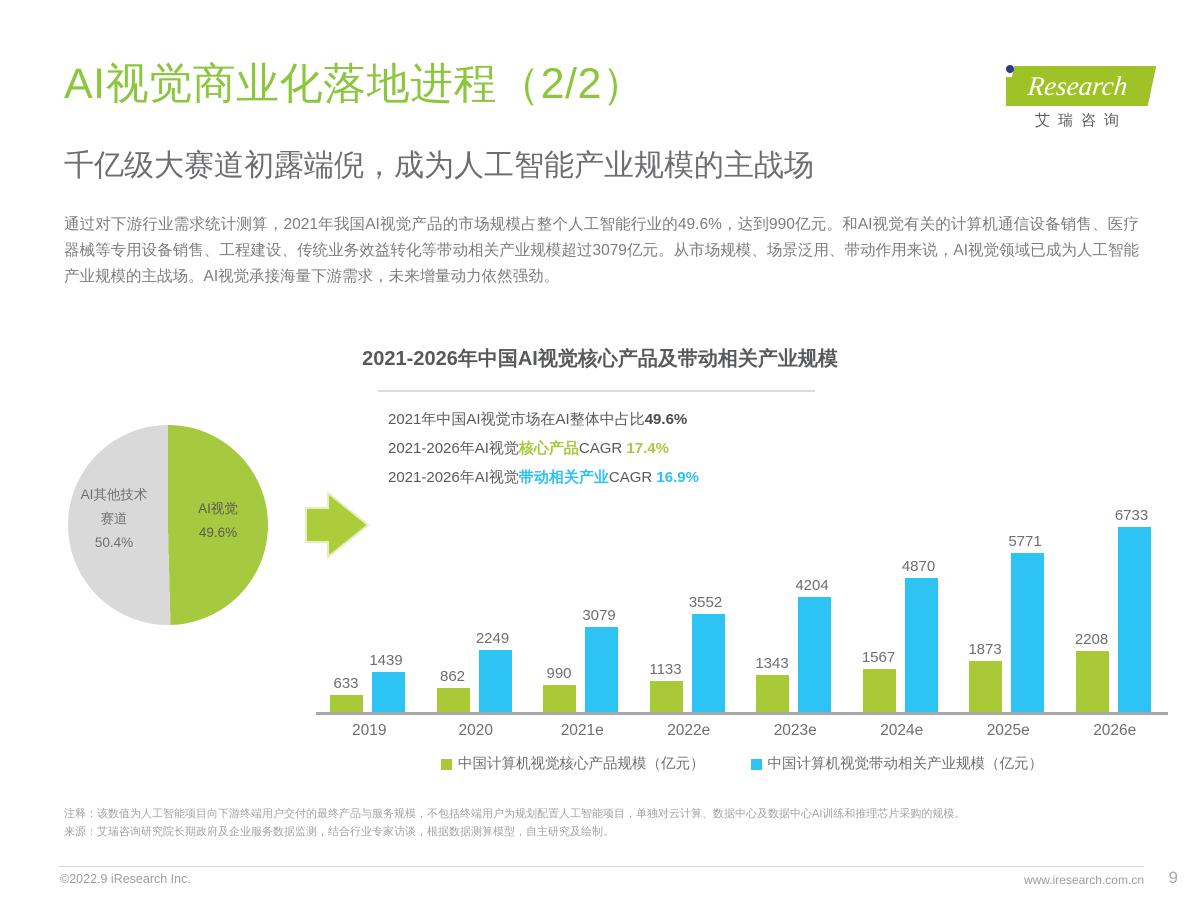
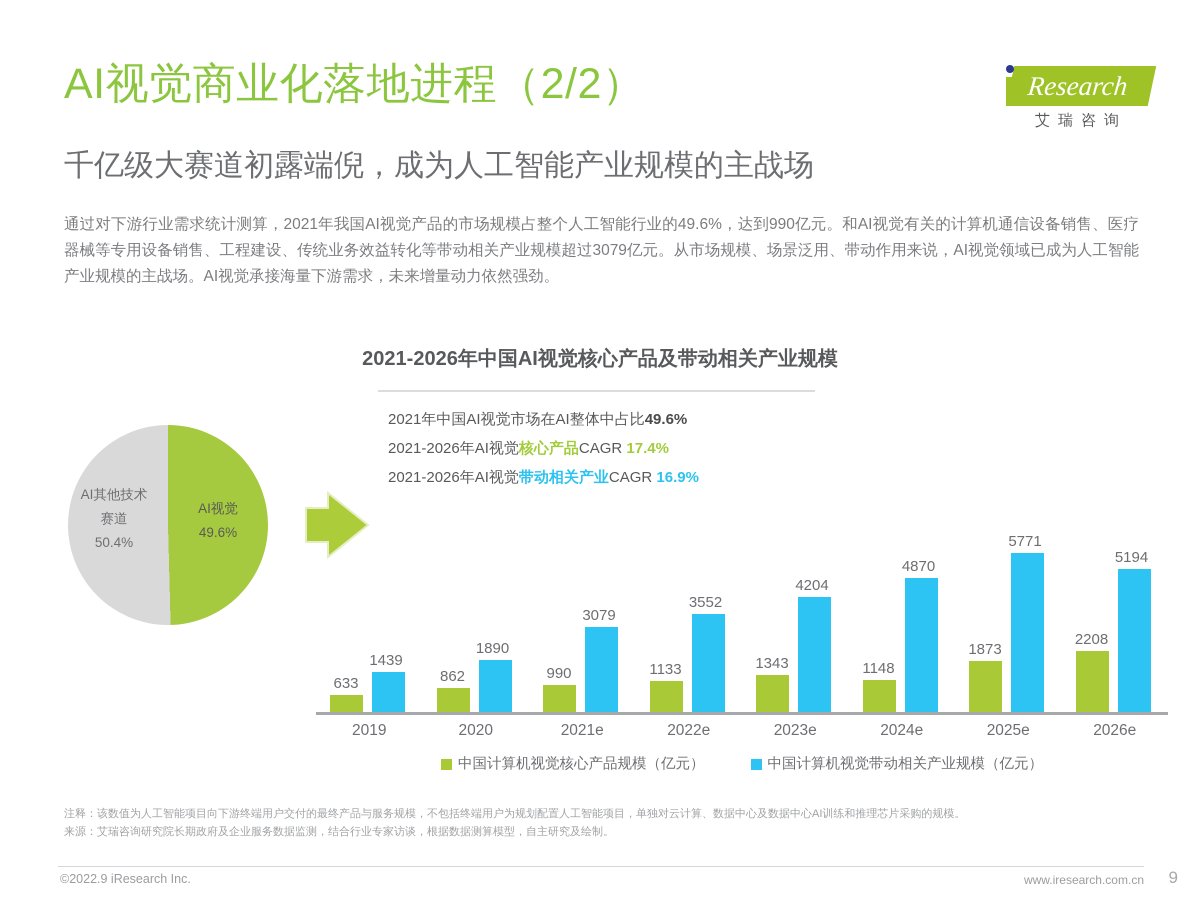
中国计算机视觉带动相关产业规模（亿元）/2020: 2249 -> 1890
中国计算机视觉核心产品规模（亿元）/2024e: 1567 -> 1148
中国计算机视觉带动相关产业规模（亿元）/2026e: 6733 -> 5194
